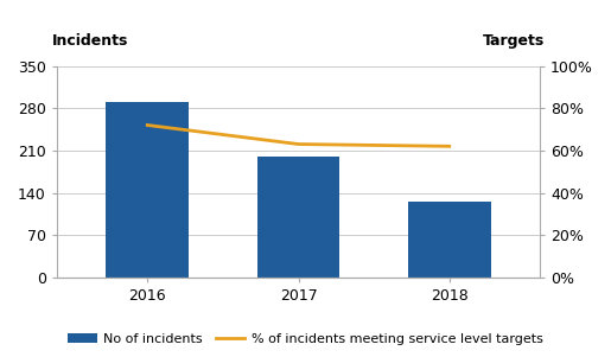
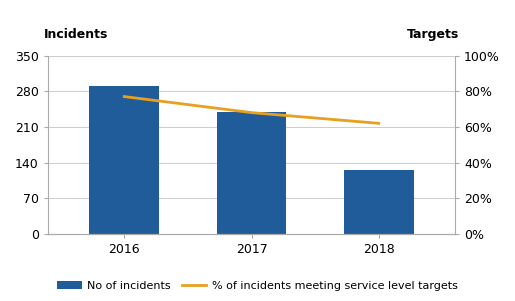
% of incidents meeting service level targets/2016: 72% -> 77%
No of incidents/2017: 200 -> 240
% of incidents meeting service level targets/2017: 63% -> 68%
